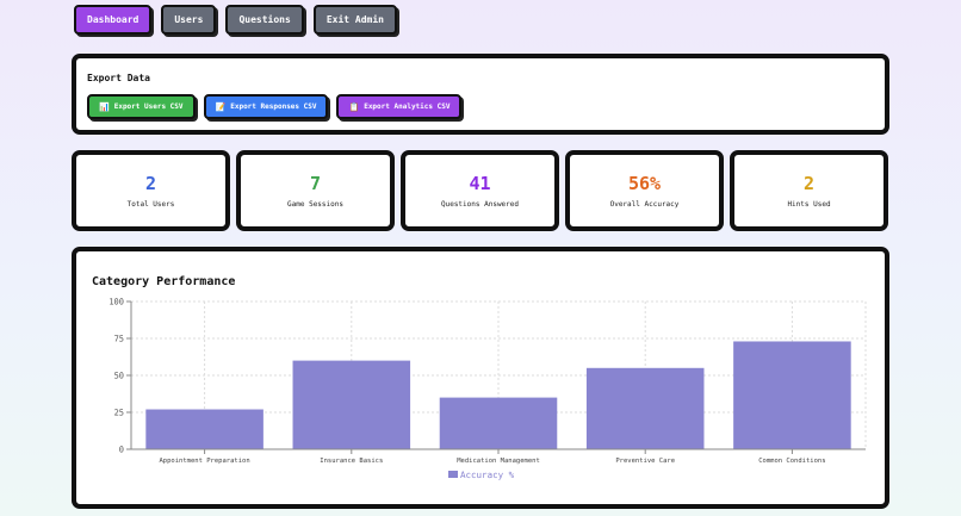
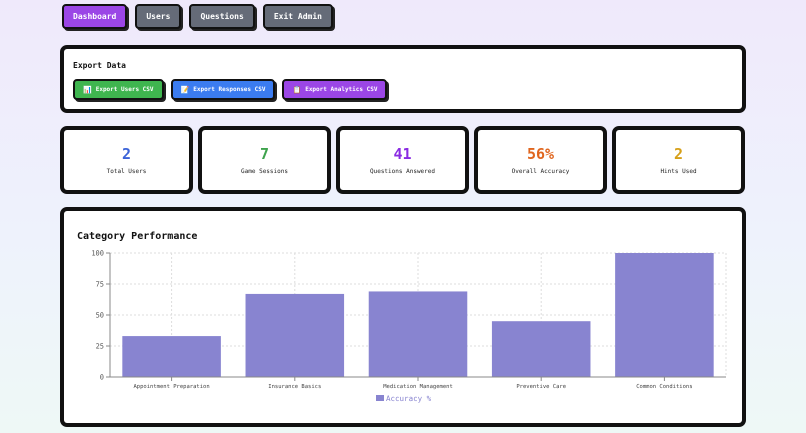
Appointment Preparation: 27 -> 33
Insurance Basics: 60 -> 67
Medication Management: 35 -> 69
Preventive Care: 55 -> 45
Common Conditions: 73 -> 100
